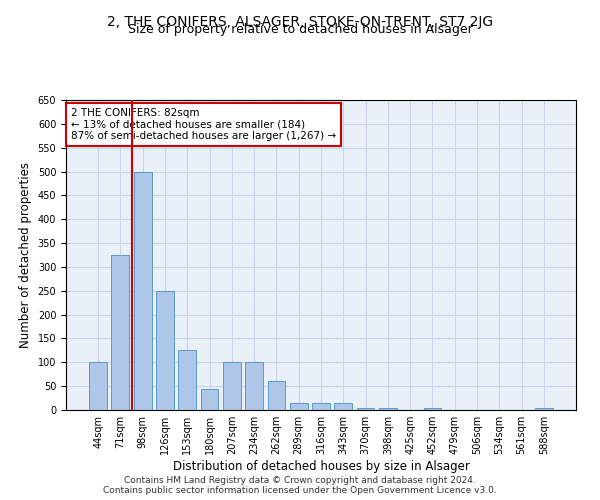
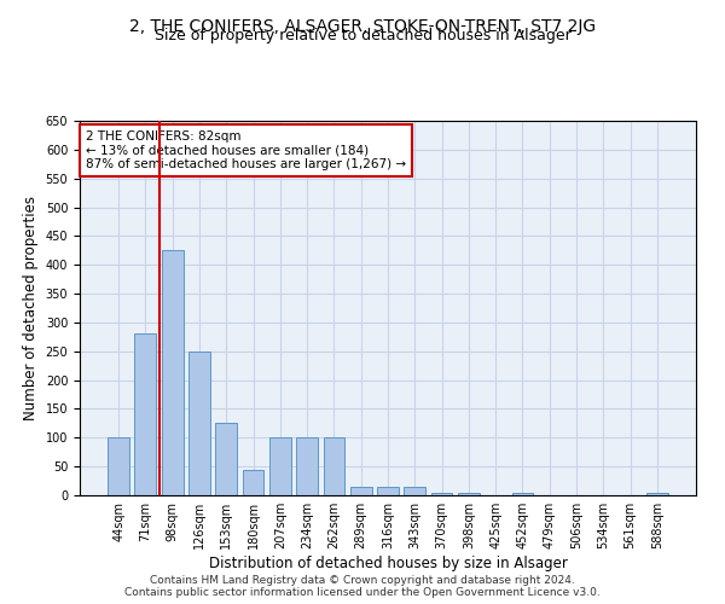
71sqm: 325 -> 280
98sqm: 500 -> 425
262sqm: 60 -> 100
